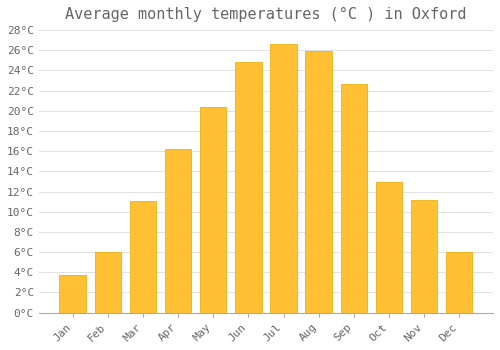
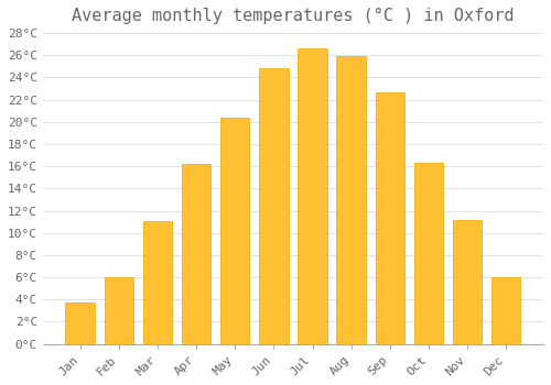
Oct: 12.9°C -> 16.3°C
